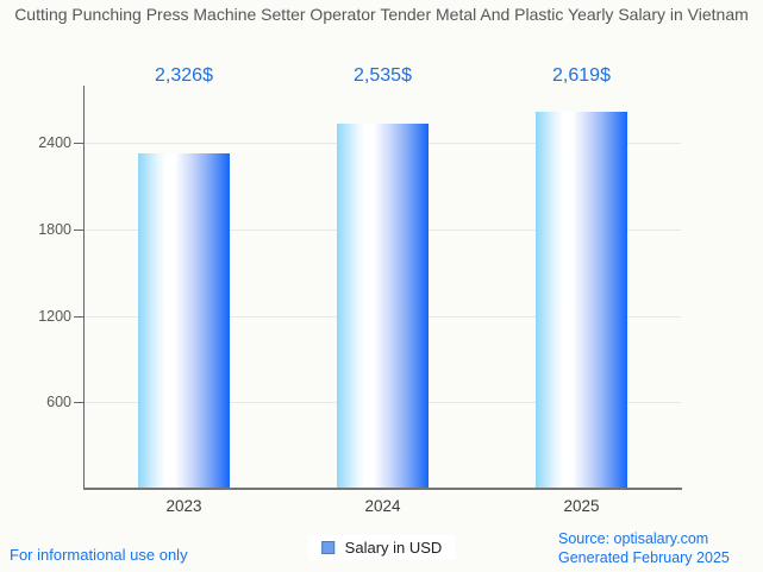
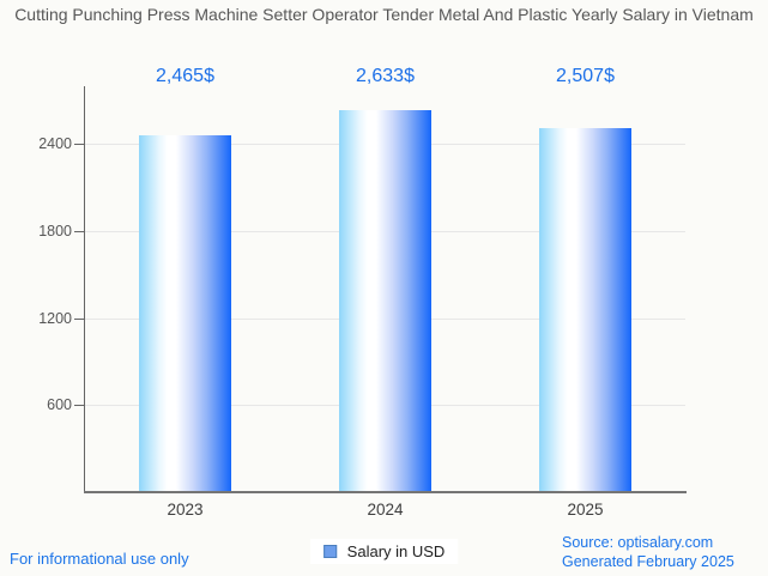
2023: 2,326 -> 2,465
2024: 2,535 -> 2,633
2025: 2,619 -> 2,507
